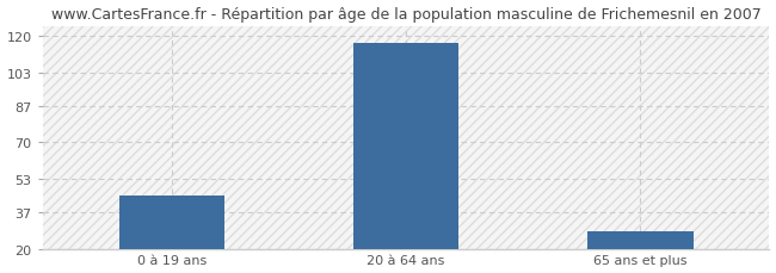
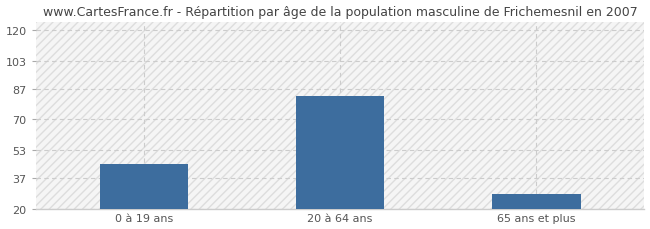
20 à 64 ans: 117 -> 83
